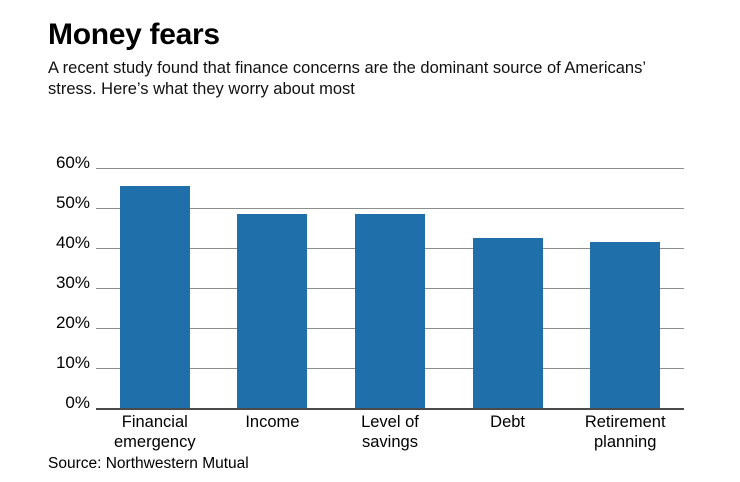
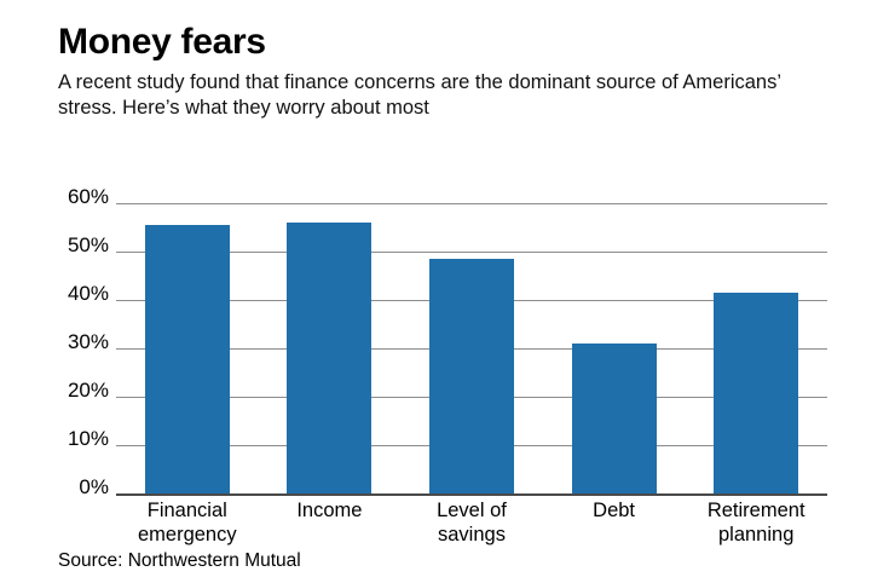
Income: 48% -> 56%
Debt: 42% -> 31%
